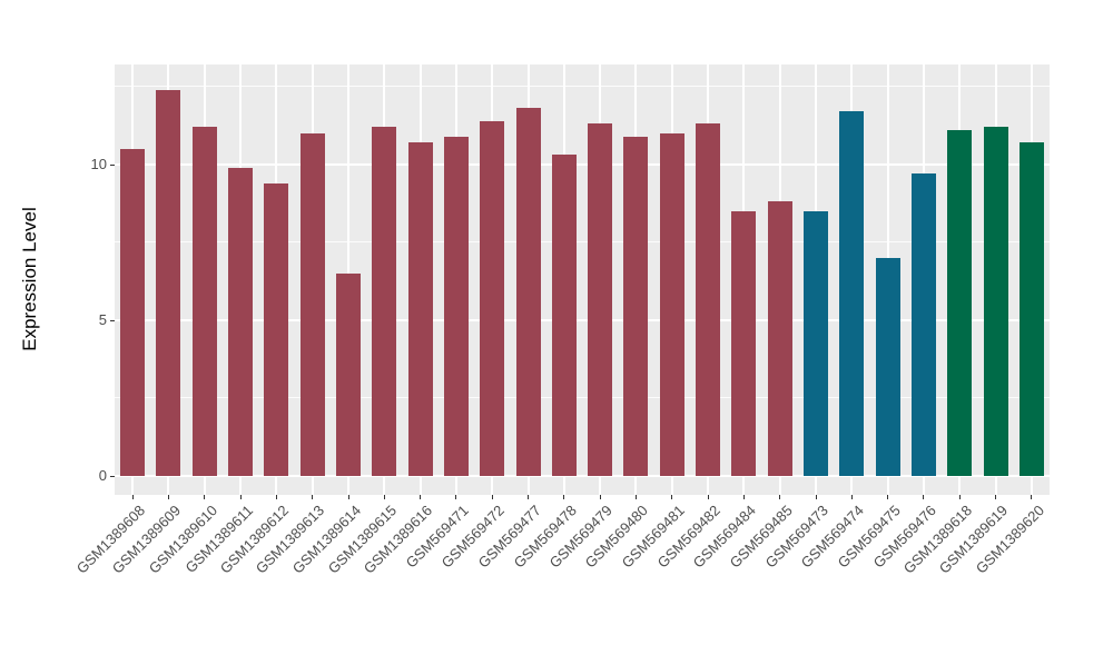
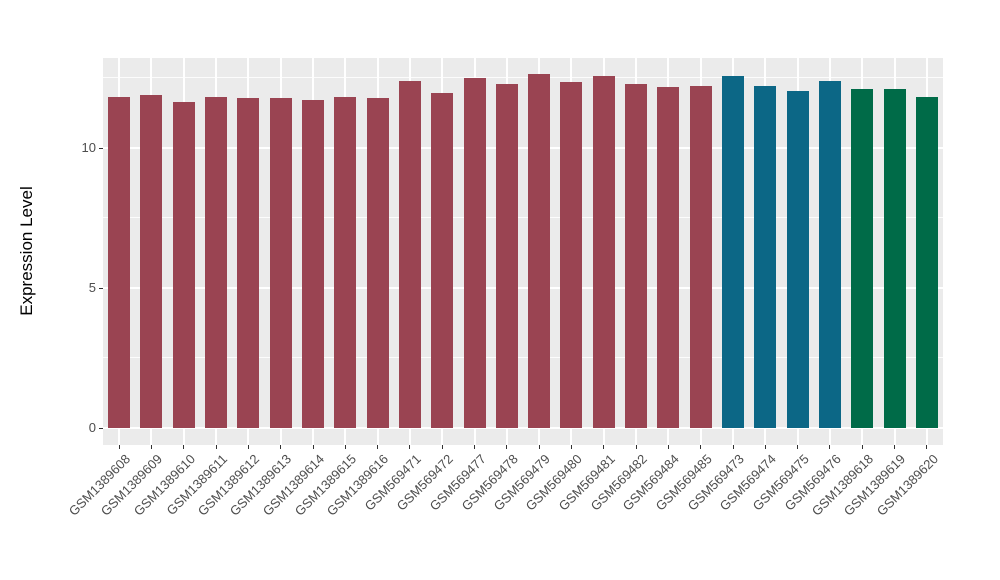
GSM1389608: 10.5 -> 11.8
GSM1389609: 12.4 -> 11.9
GSM1389610: 11.2 -> 11.6
GSM1389611: 9.9 -> 11.8
GSM1389612: 9.4 -> 11.8
GSM1389613: 11.0 -> 11.8
GSM1389614: 6.5 -> 11.7
GSM1389615: 11.2 -> 11.8
GSM1389616: 10.7 -> 11.8
GSM569471: 10.9 -> 12.4
GSM569472: 11.4 -> 11.9
GSM569477: 11.8 -> 12.5
GSM569478: 10.3 -> 12.3
GSM569479: 11.3 -> 12.6
GSM569480: 10.9 -> 12.4
GSM569481: 11.0 -> 12.6
GSM569482: 11.3 -> 12.3
GSM569484: 8.5 -> 12.2
GSM569485: 8.8 -> 12.2
GSM569473: 8.5 -> 12.6
GSM569474: 11.7 -> 12.2
GSM569475: 7.0 -> 12.0
GSM569476: 9.7 -> 12.4
GSM1389618: 11.1 -> 12.1
GSM1389619: 11.2 -> 12.1
GSM1389620: 10.7 -> 11.8
